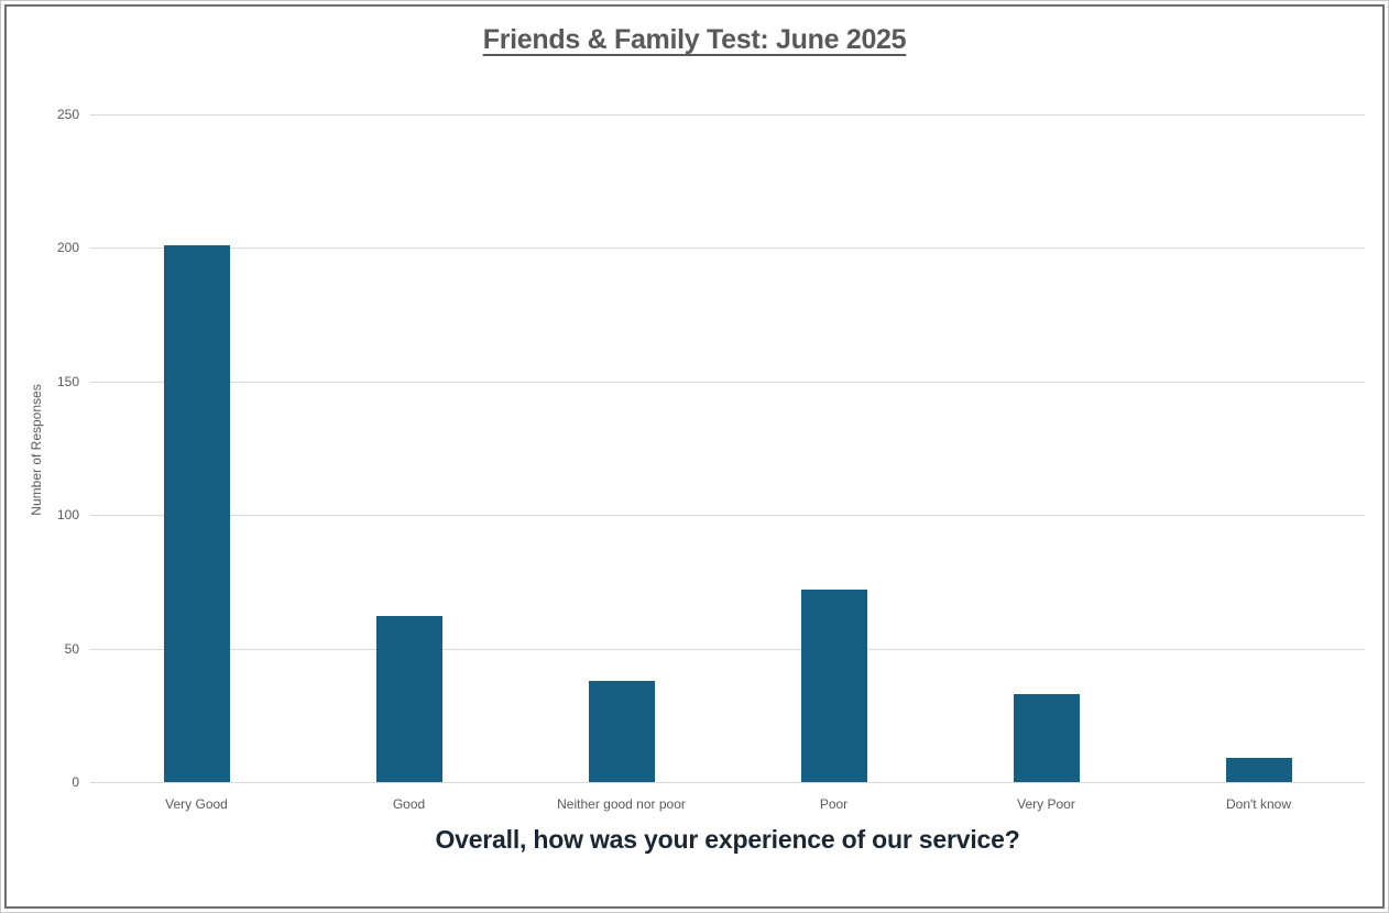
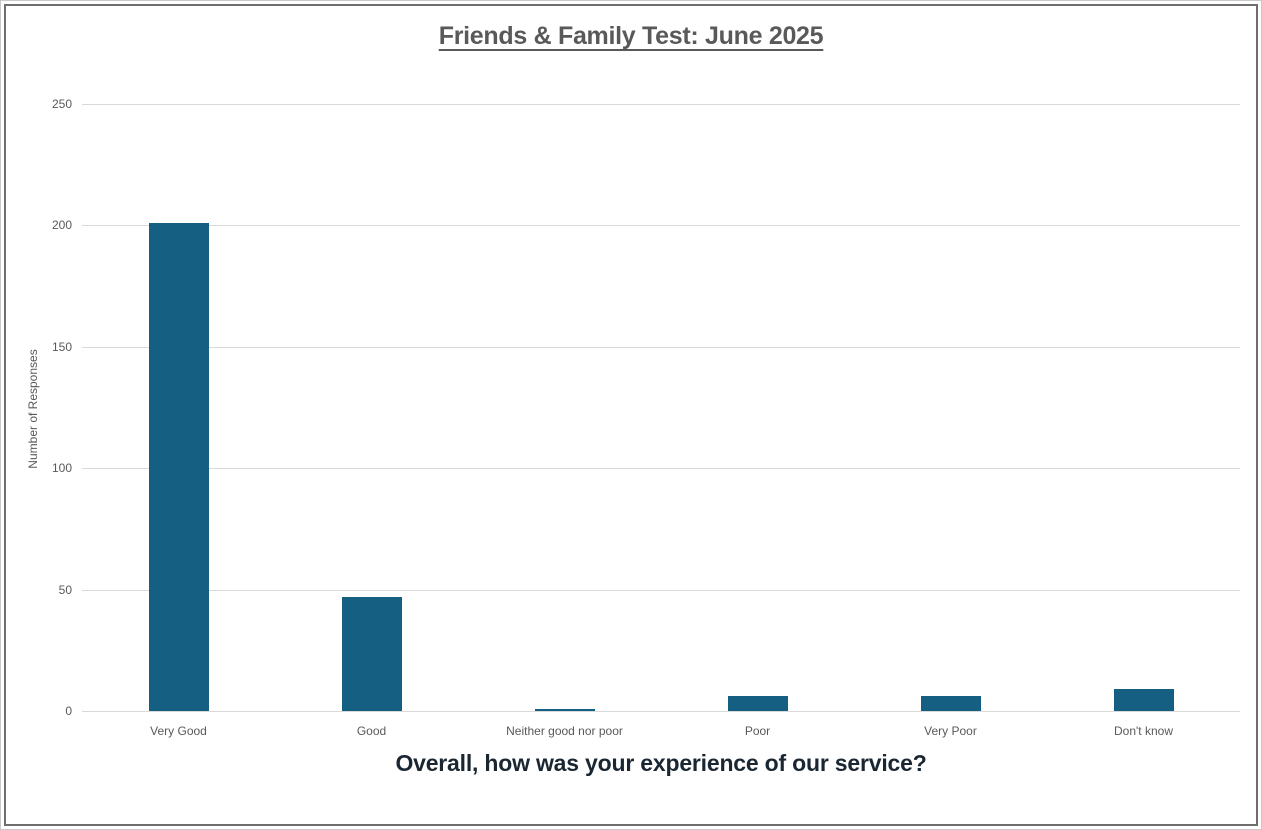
Good: 62 -> 47
Neither good nor poor: 38 -> 1
Poor: 72 -> 6
Very Poor: 33 -> 6
